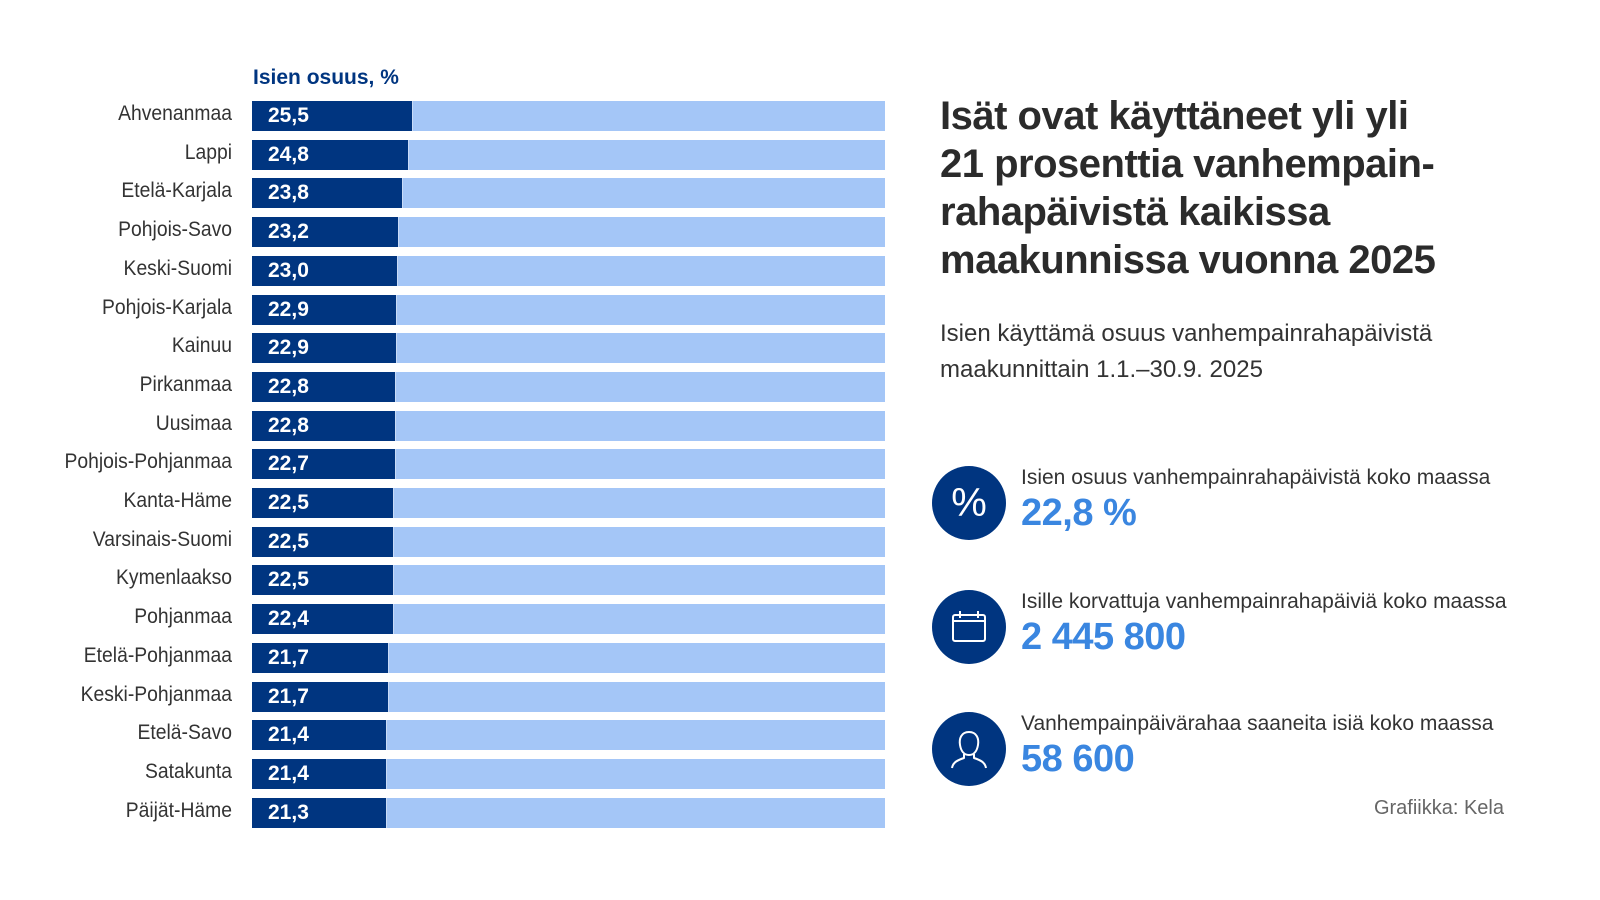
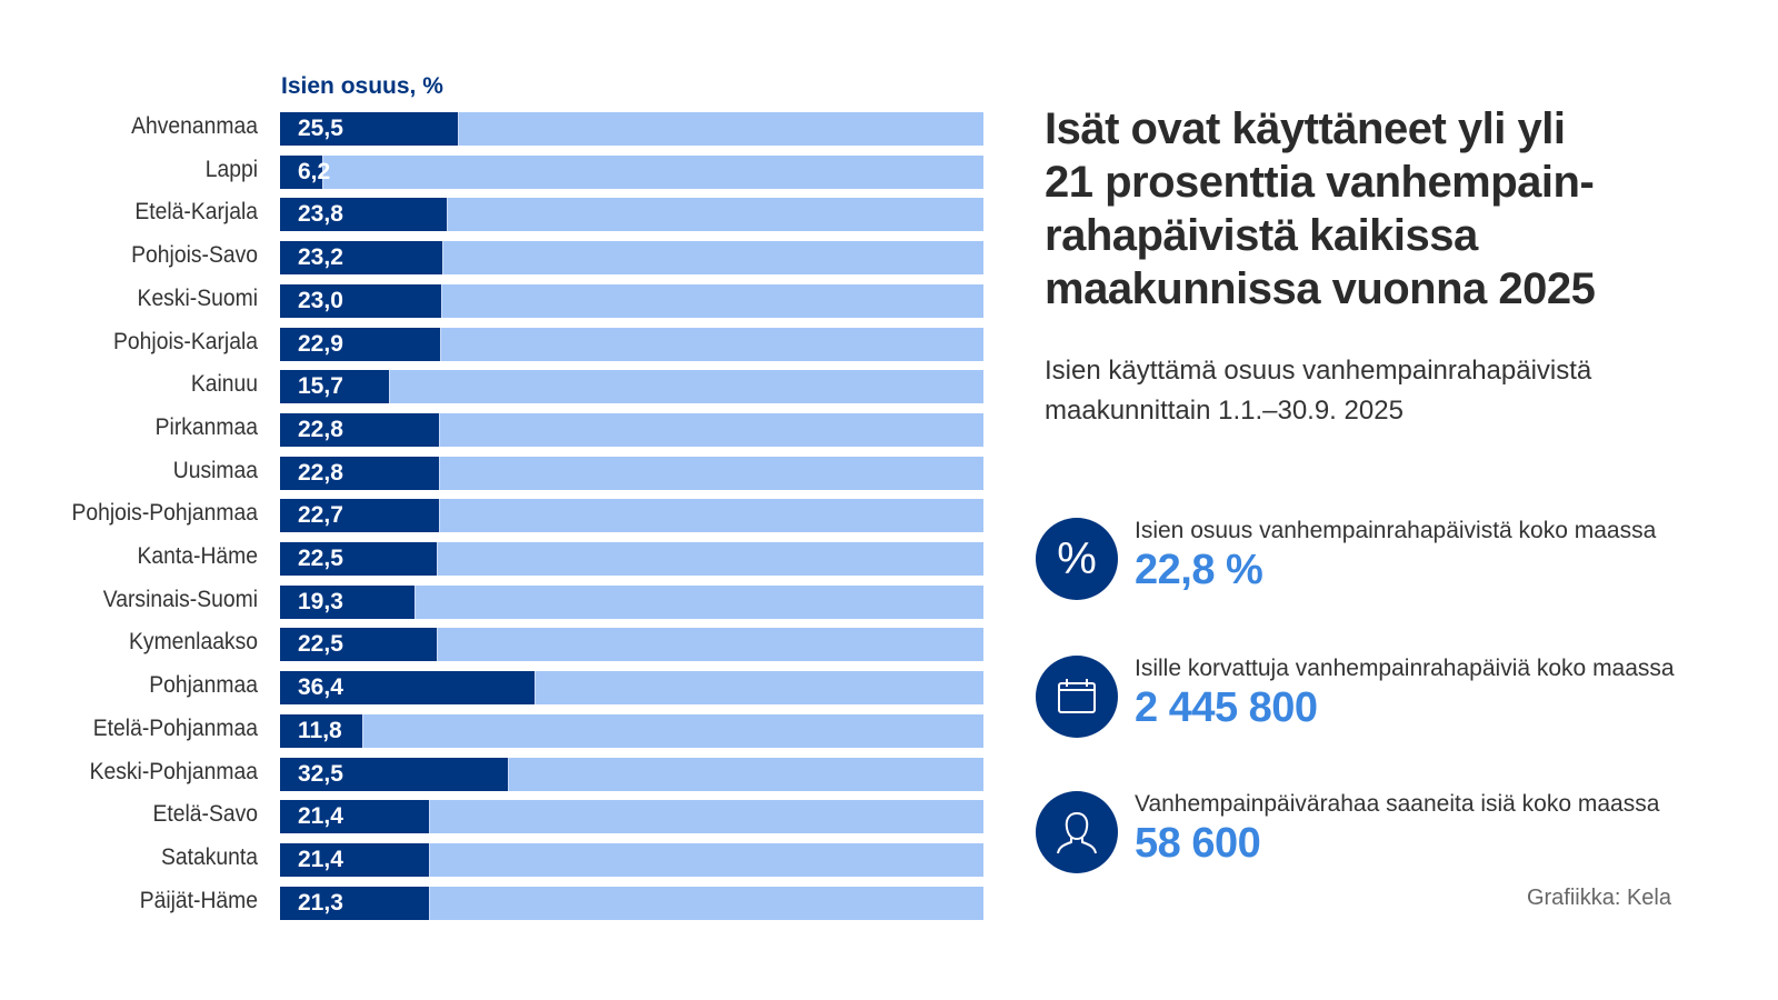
Lappi: 24,8 -> 6,2
Kainuu: 22,9 -> 15,7
Varsinais-Suomi: 22,5 -> 19,3
Pohjanmaa: 22,4 -> 36,4
Etelä-Pohjanmaa: 21,7 -> 11,8
Keski-Pohjanmaa: 21,7 -> 32,5
